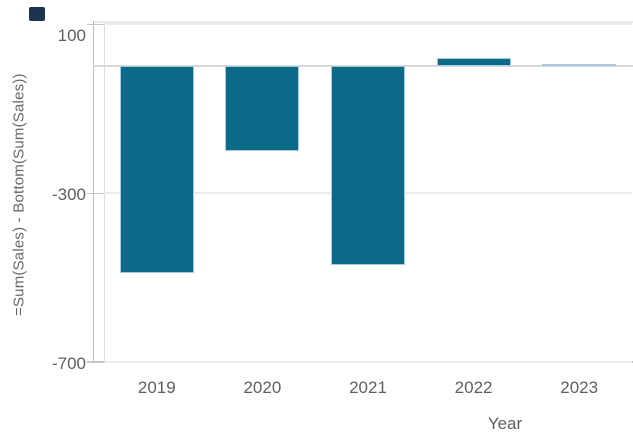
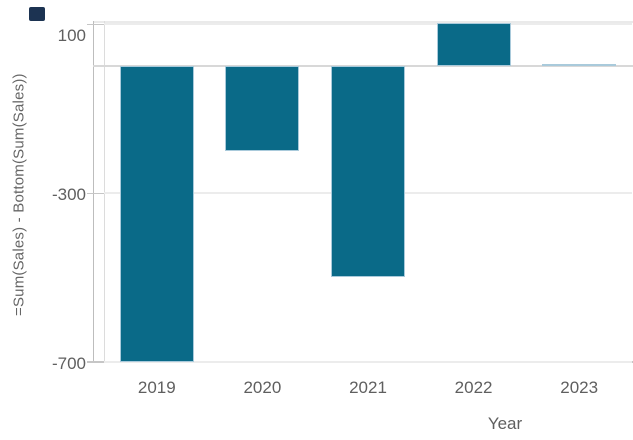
2019: -490 -> -700
2021: -470 -> -500
2022: 20 -> 100
